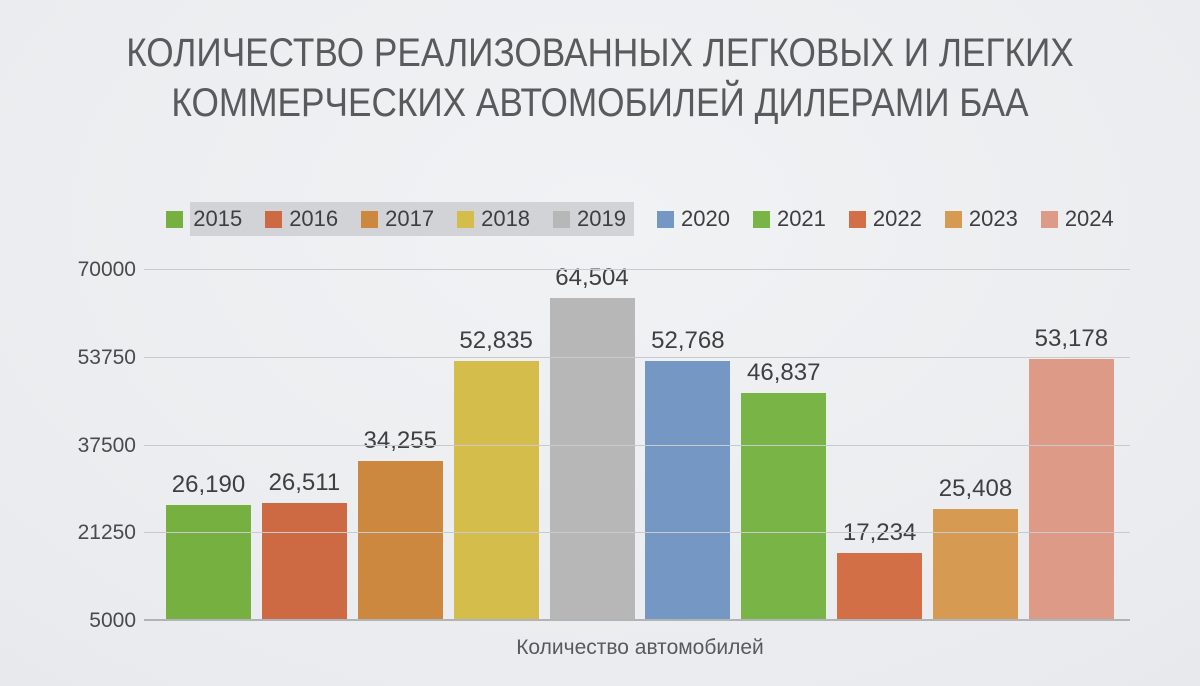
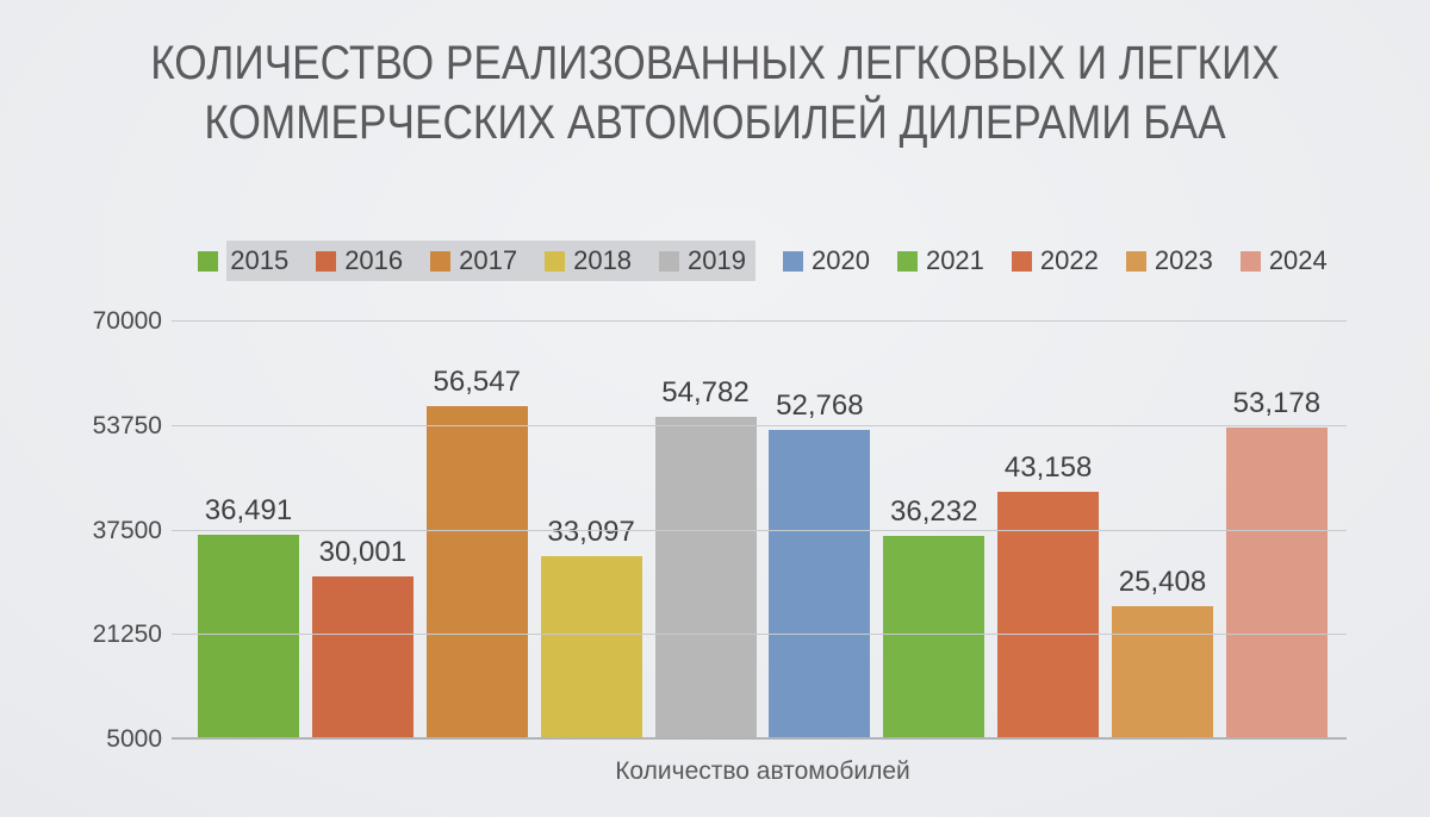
2015: 26,190 -> 36,491
2016: 26,511 -> 30,001
2017: 34,255 -> 56,547
2018: 52,835 -> 33,097
2019: 64,504 -> 54,782
2021: 46,837 -> 36,232
2022: 17,234 -> 43,158
